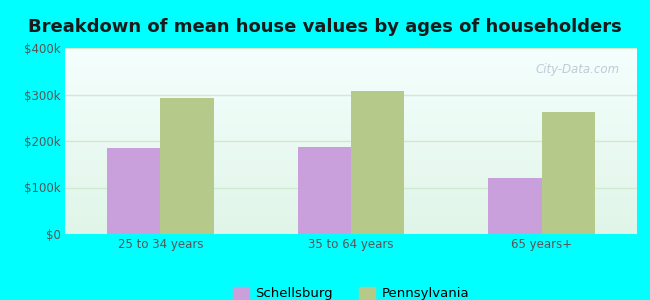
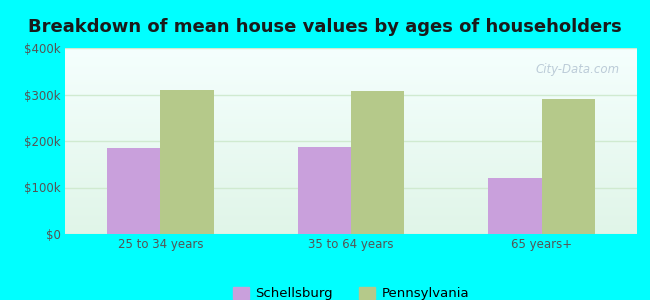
Pennsylvania/25 to 34 years: $293k -> $310k
Pennsylvania/65 years+: $263k -> $290k
